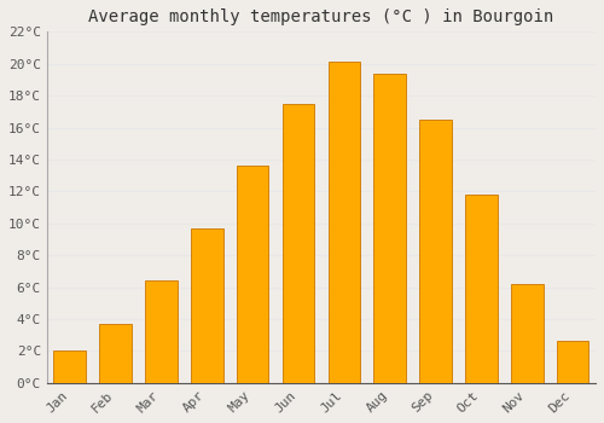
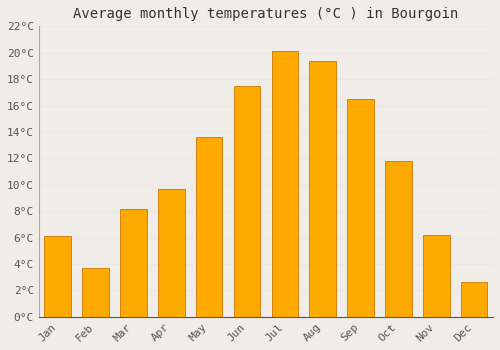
Jan: 2.0°C -> 6.1°C
Mar: 6.4°C -> 8.2°C
